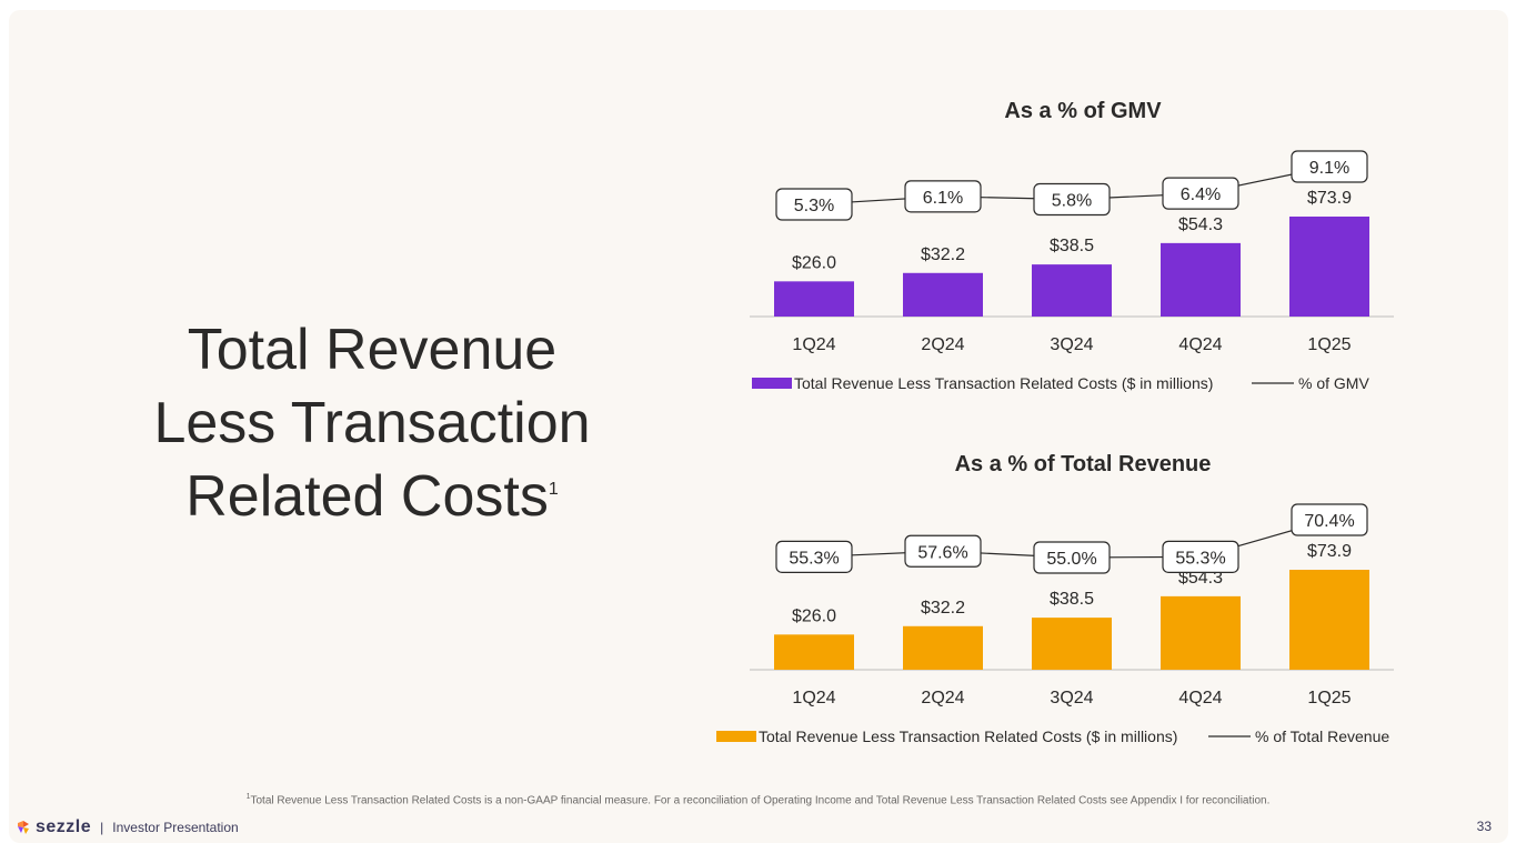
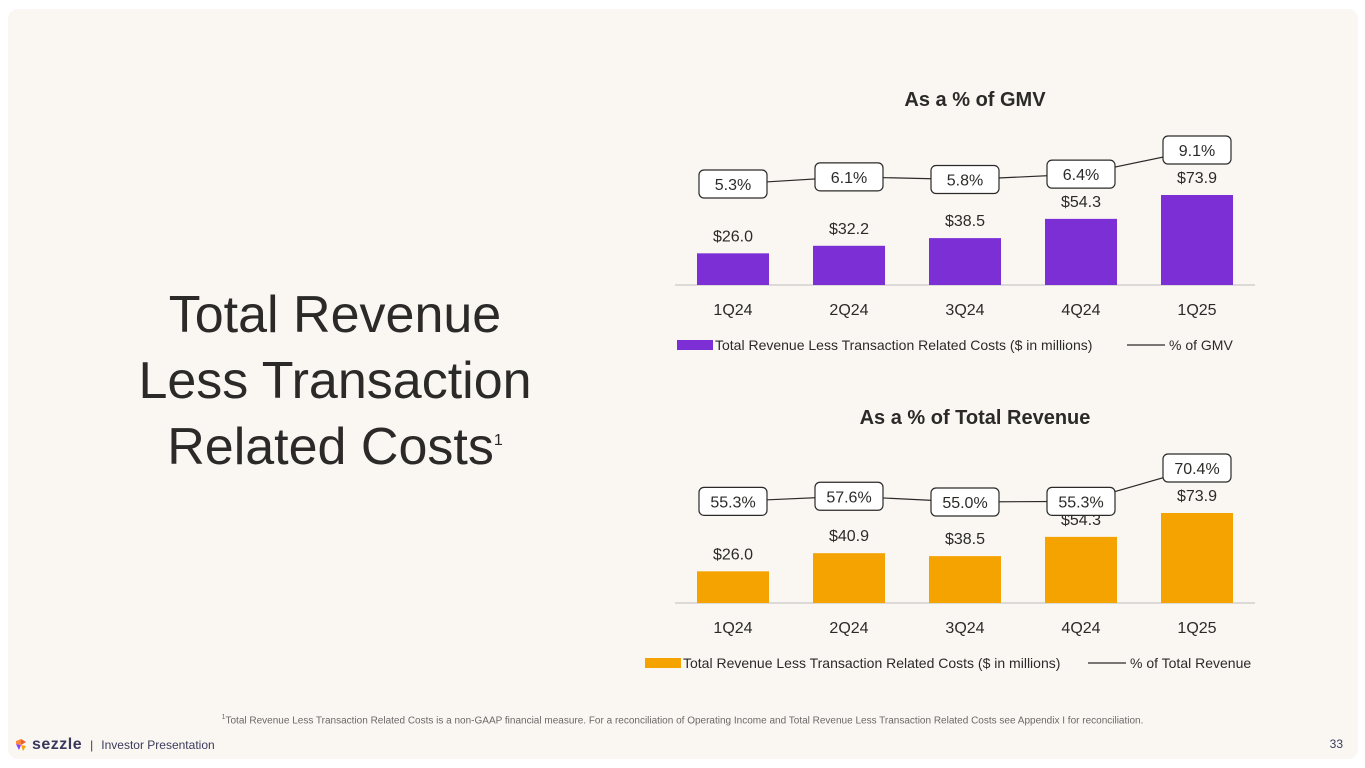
As a % of Total Revenue/Total Revenue Less Transaction Related Costs ($ in millions)/2Q24: $32.2 -> $40.9
